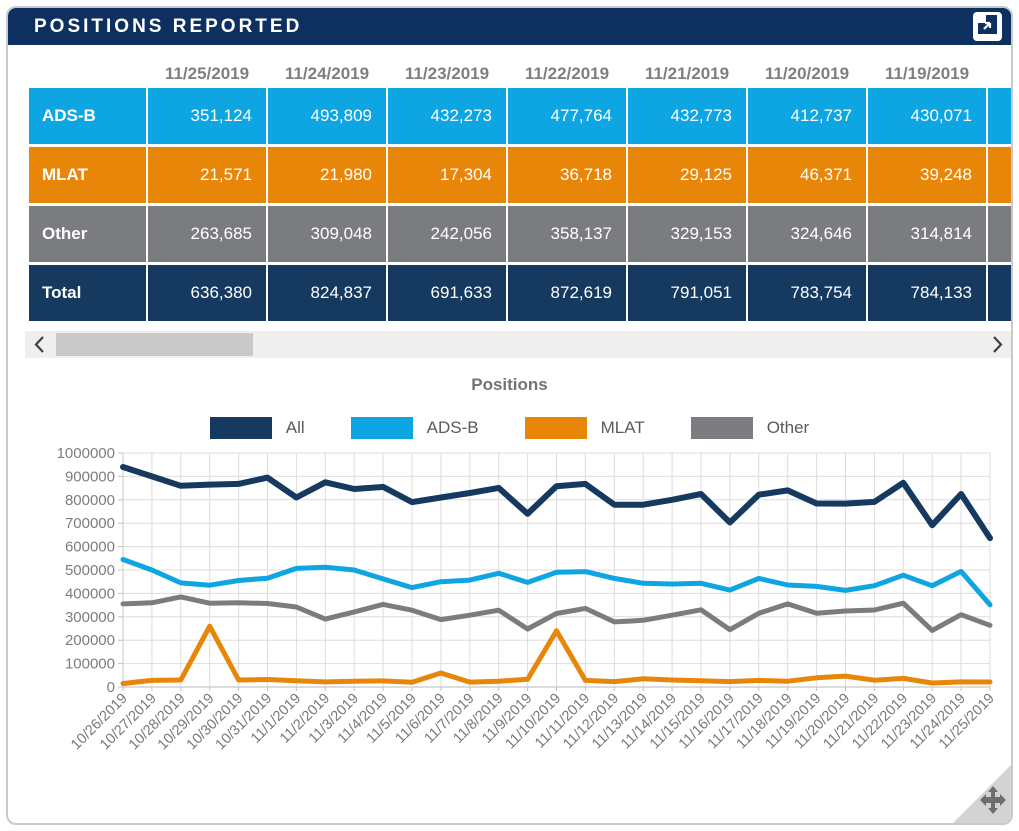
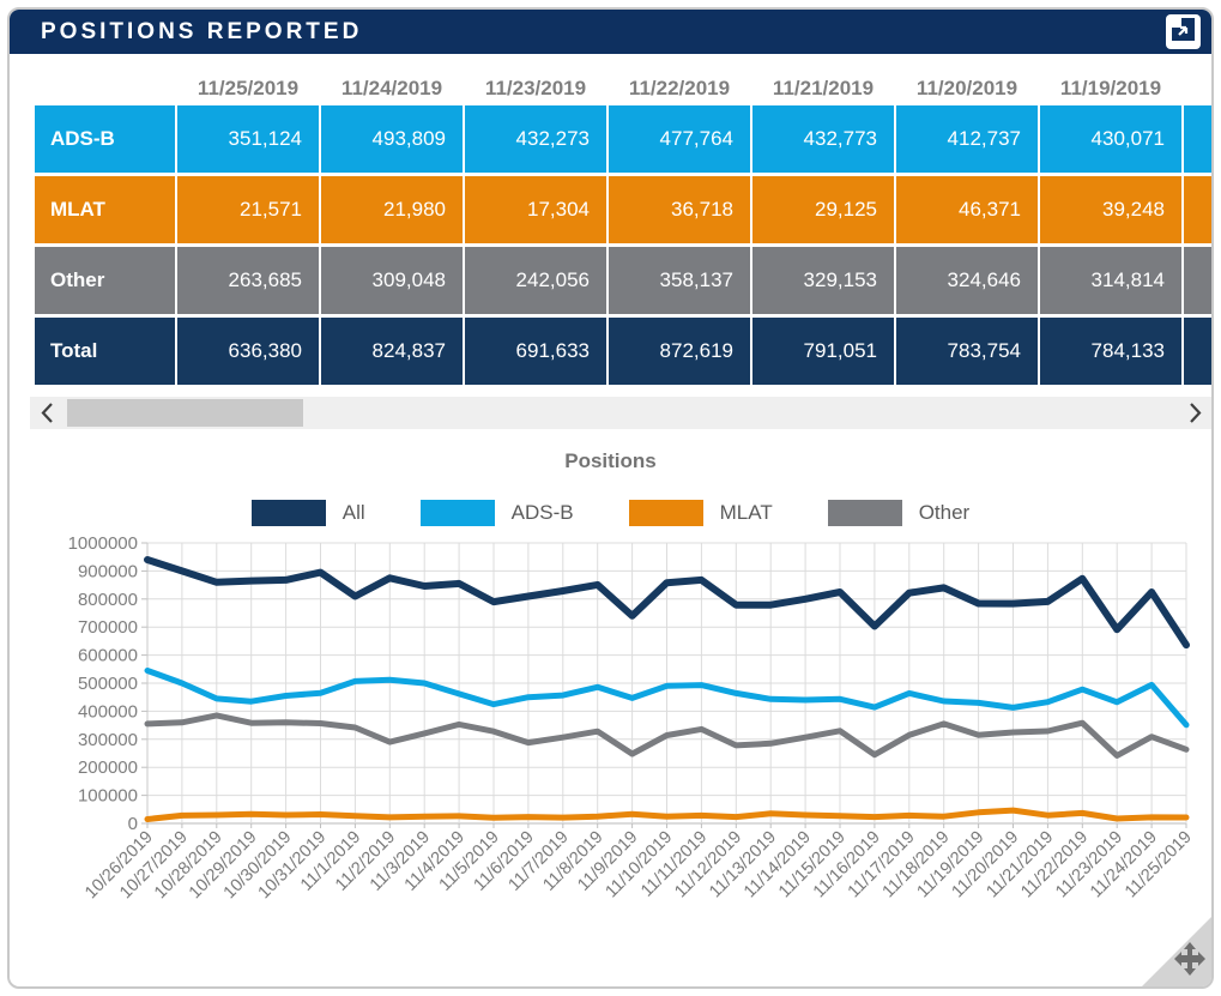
MLAT/10/29/2019: 260000 -> 30000
MLAT/11/6/2019: 60000 -> 20000
MLAT/11/10/2019: 240000 -> 20000
